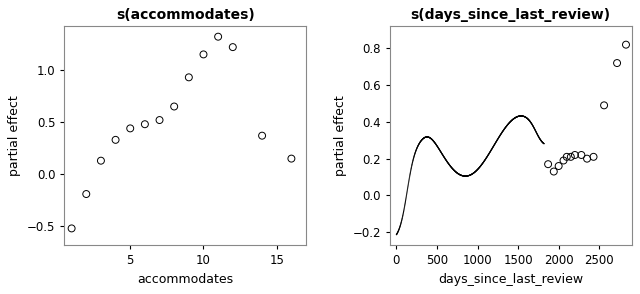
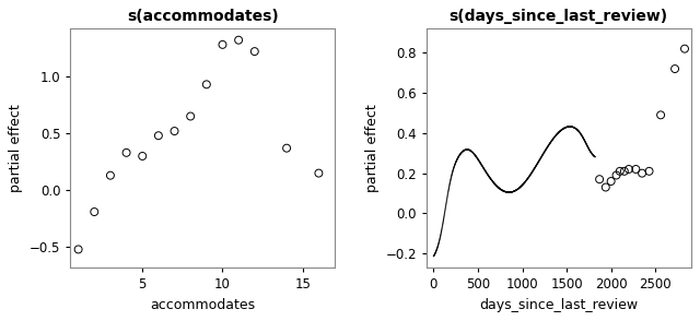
s(accommodates)/5: 0.44 -> 0.30
s(accommodates)/10: 1.15 -> 1.28
